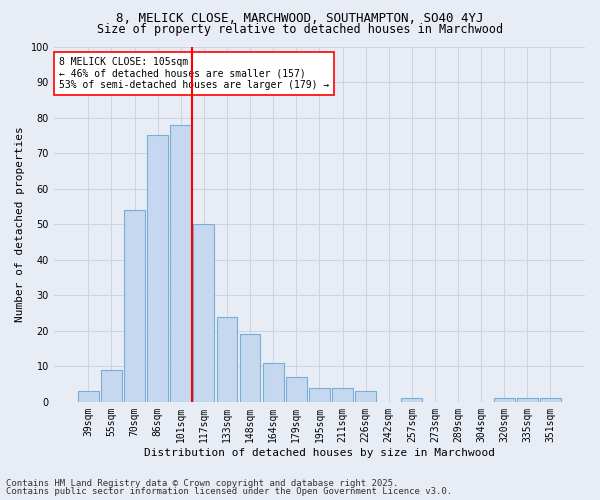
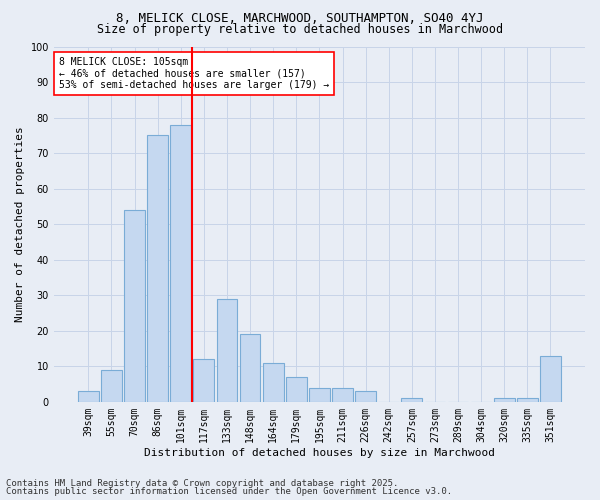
117sqm: 50 -> 12
133sqm: 24 -> 29
351sqm: 1 -> 13
